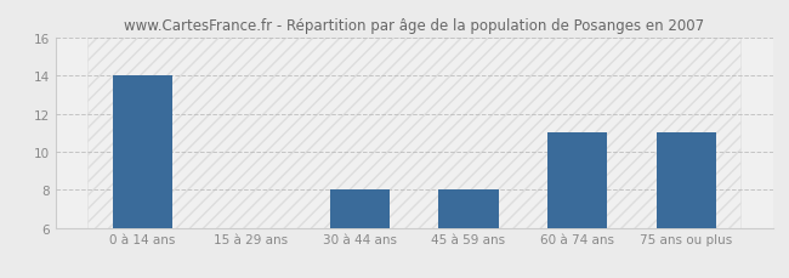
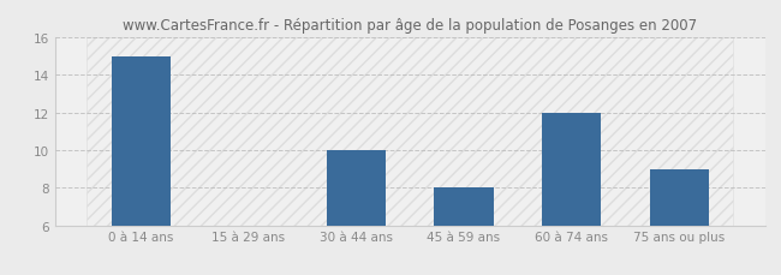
0 à 14 ans: 14.0 -> 15.0
30 à 44 ans: 8.0 -> 10.0
60 à 74 ans: 11.0 -> 12.0
75 ans ou plus: 11.0 -> 9.0
